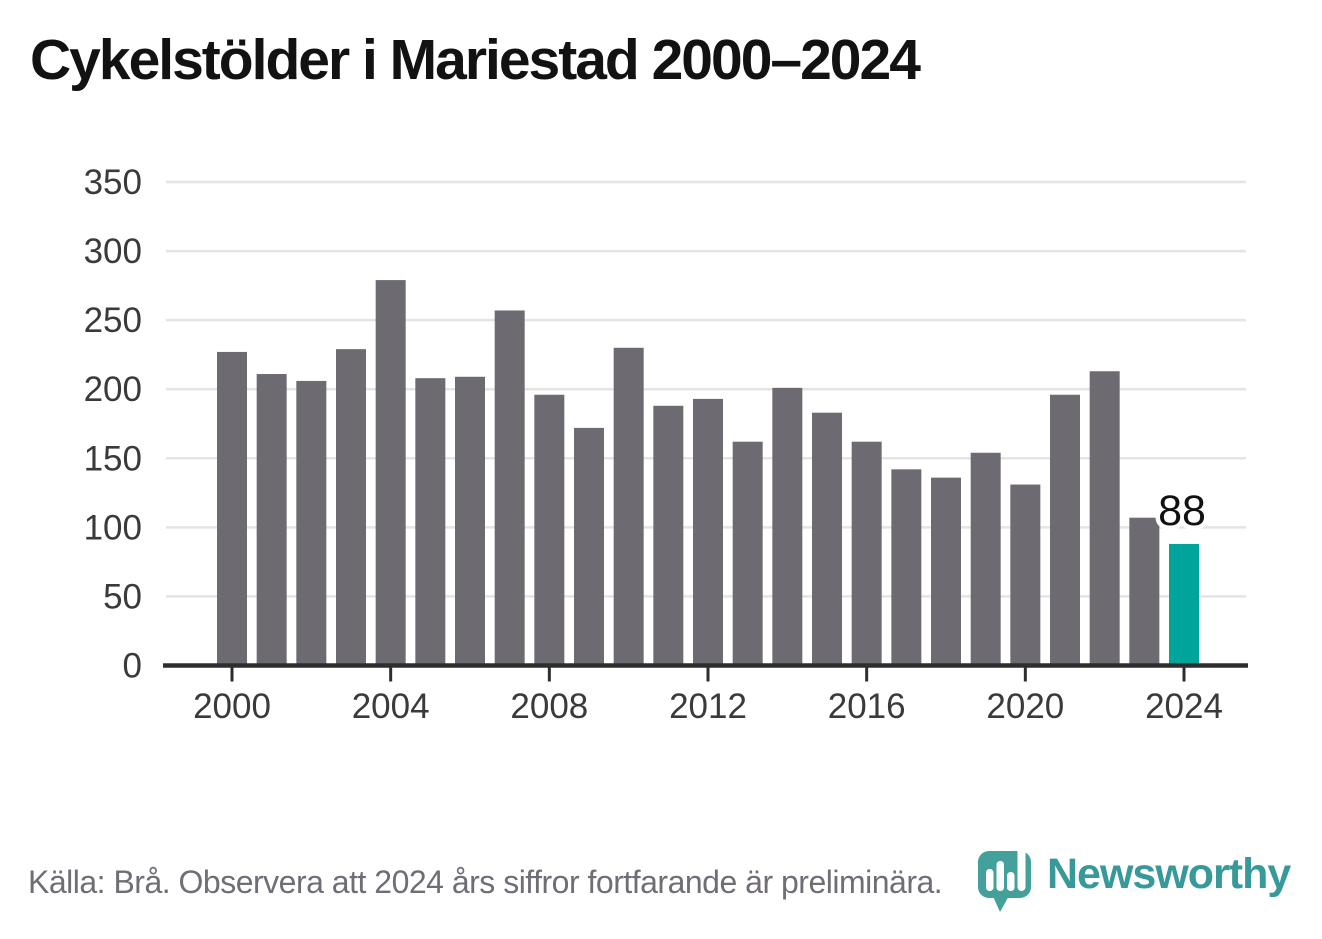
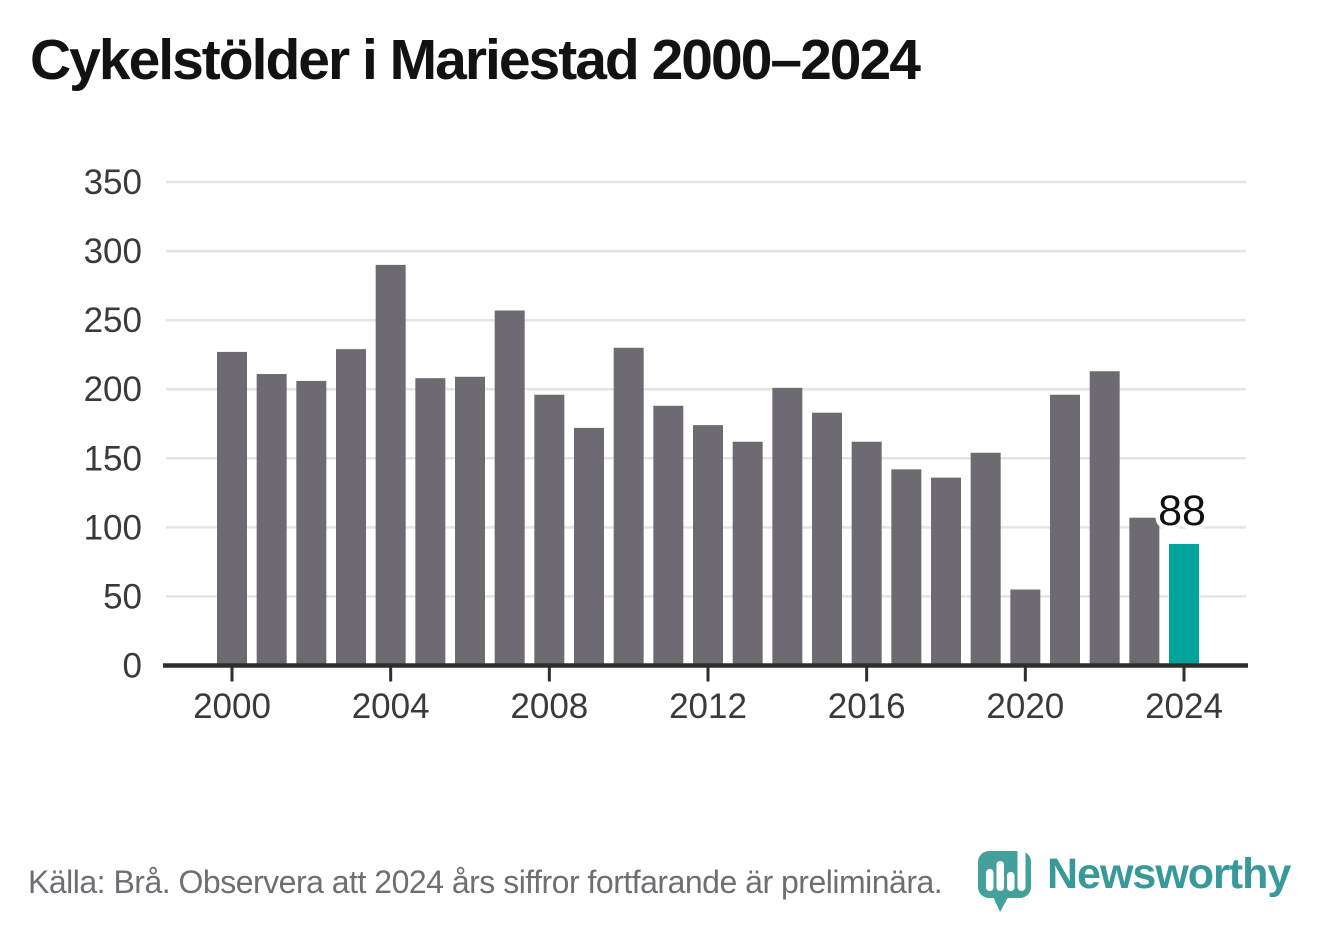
2004: 279 -> 290
2012: 193 -> 174
2020: 131 -> 55
